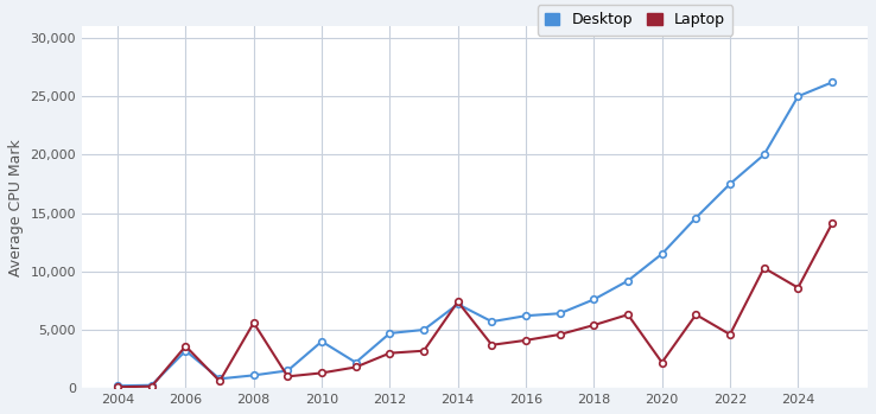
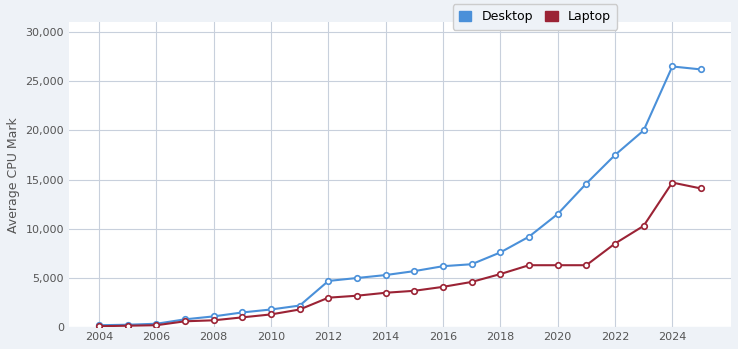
Desktop/2006: 3,200 -> 400
Laptop/2006: 3,600 -> 200
Laptop/2008: 5,600 -> 700
Desktop/2010: 4,000 -> 1,800
Desktop/2014: 7,200 -> 5,300
Laptop/2014: 7,400 -> 3,500
Laptop/2020: 2,200 -> 6,300
Laptop/2022: 4,600 -> 8,500
Desktop/2024: 25,000 -> 26,500
Laptop/2024: 8,600 -> 14,700
